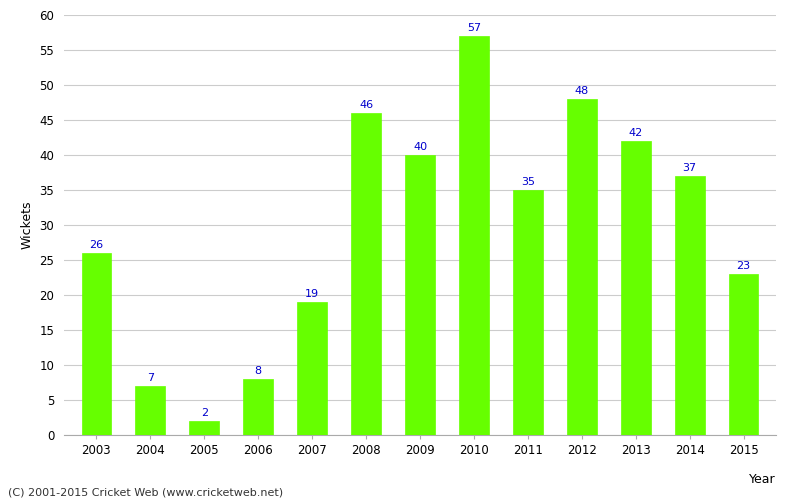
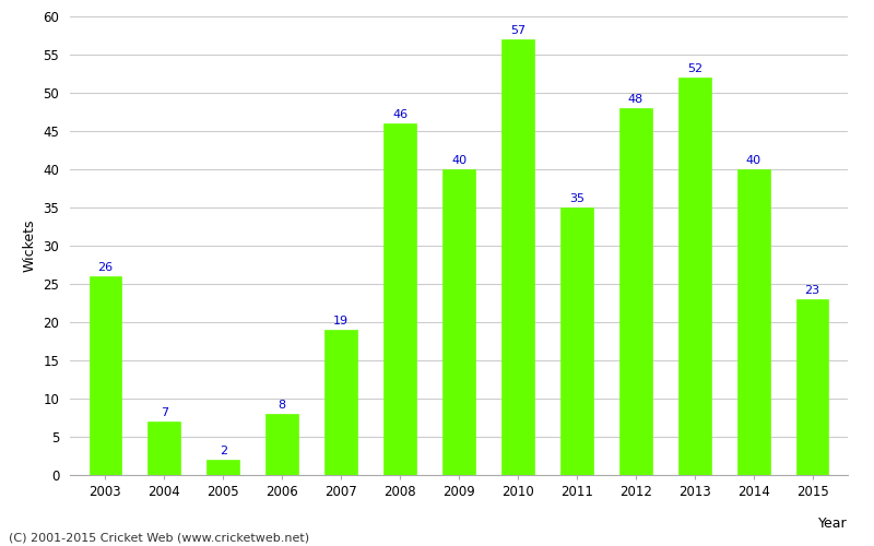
2013: 42 -> 52
2014: 37 -> 40
